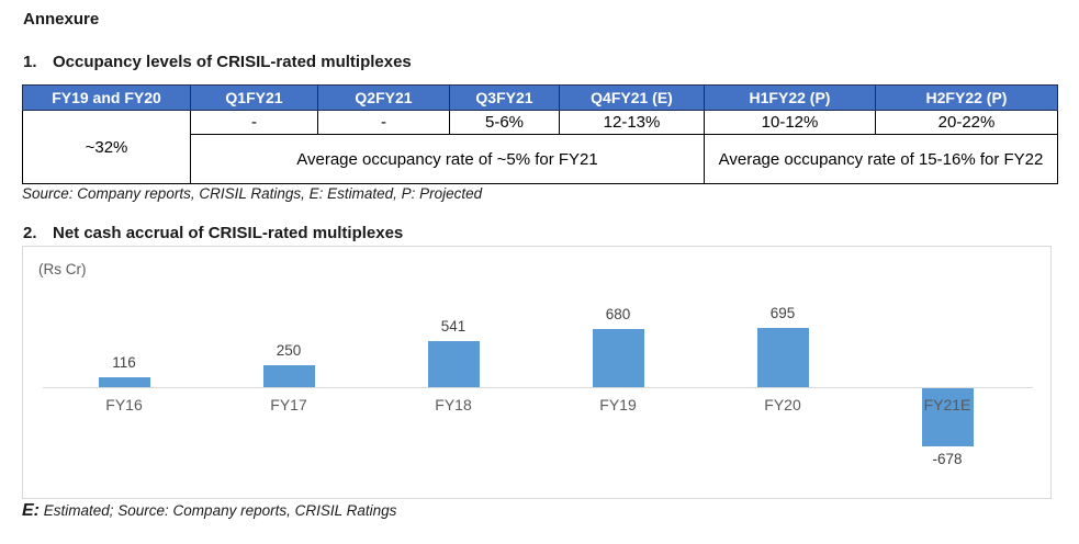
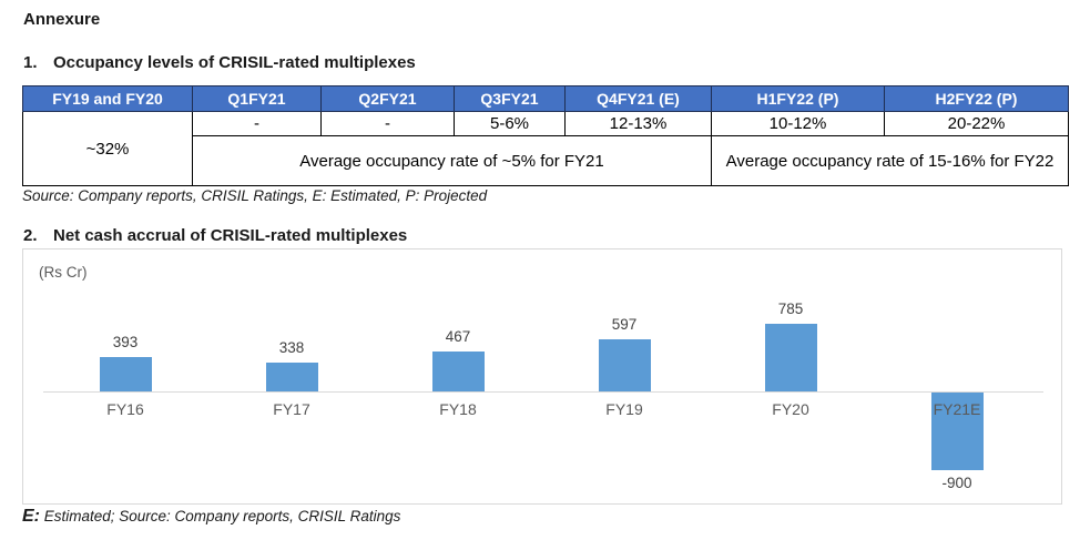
FY16: 116 -> 393
FY17: 250 -> 338
FY18: 541 -> 467
FY19: 680 -> 597
FY20: 695 -> 785
FY21E: -678 -> -900
